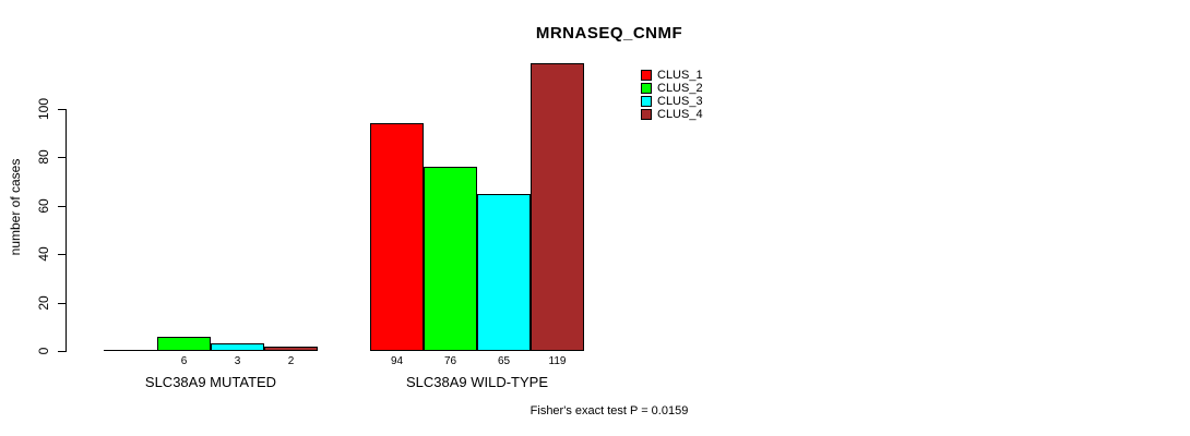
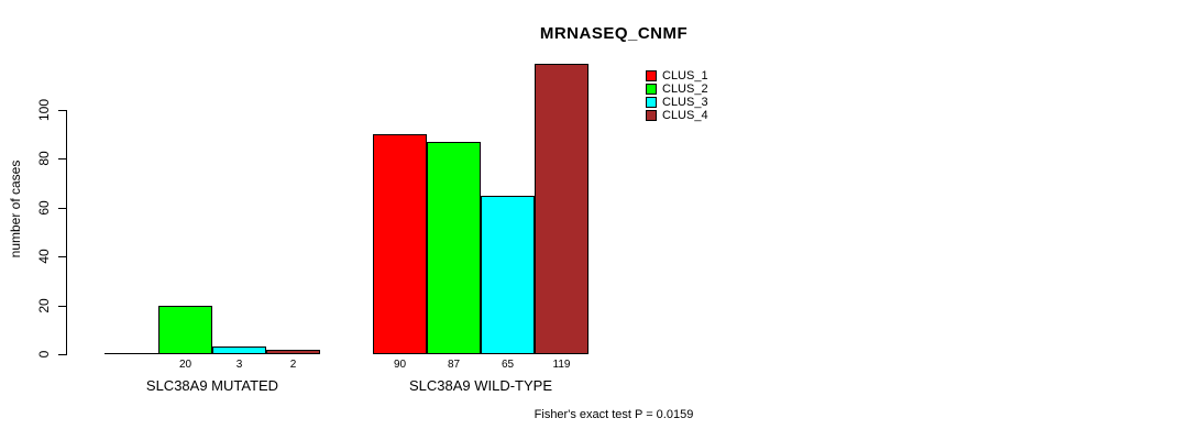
CLUS_2/SLC38A9 MUTATED: 6 -> 20
CLUS_1/SLC38A9 WILD-TYPE: 94 -> 90
CLUS_2/SLC38A9 WILD-TYPE: 76 -> 87
